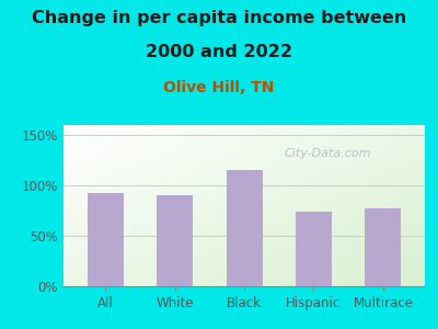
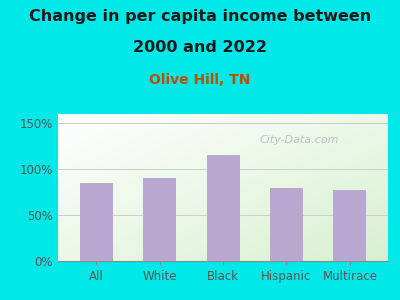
All: 92% -> 85%
Hispanic: 74% -> 80%
